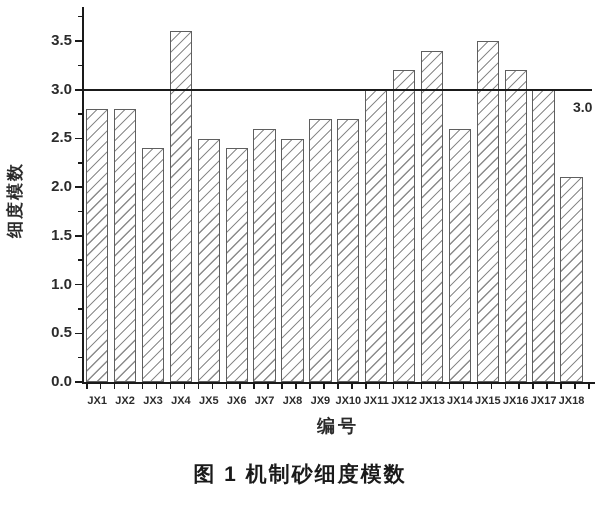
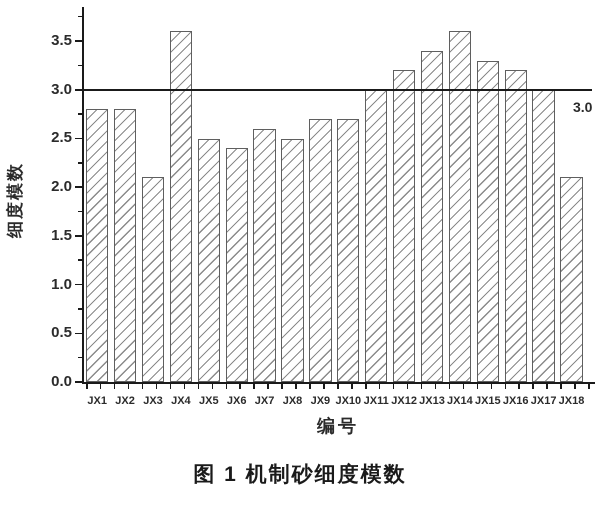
JX3: 2.4 -> 2.1
JX14: 2.6 -> 3.6
JX15: 3.5 -> 3.3
